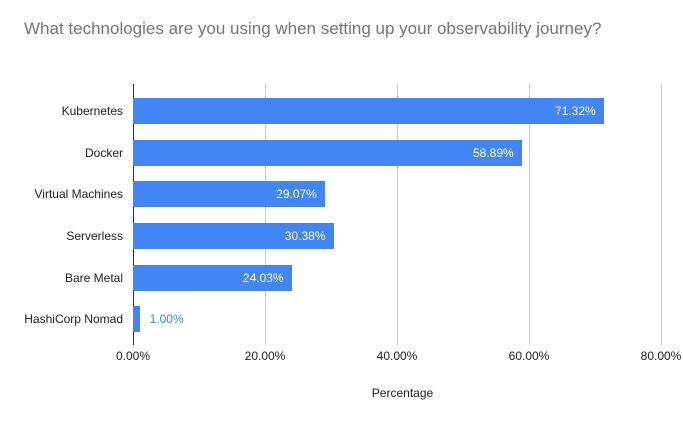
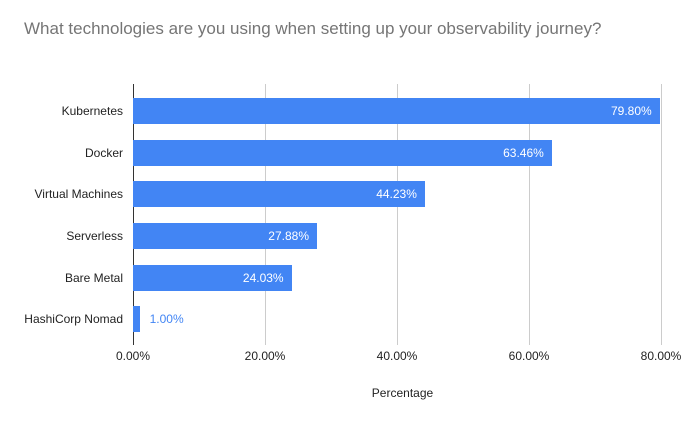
Kubernetes: 71.32% -> 79.80%
Docker: 58.89% -> 63.46%
Virtual Machines: 29.07% -> 44.23%
Serverless: 30.38% -> 27.88%
